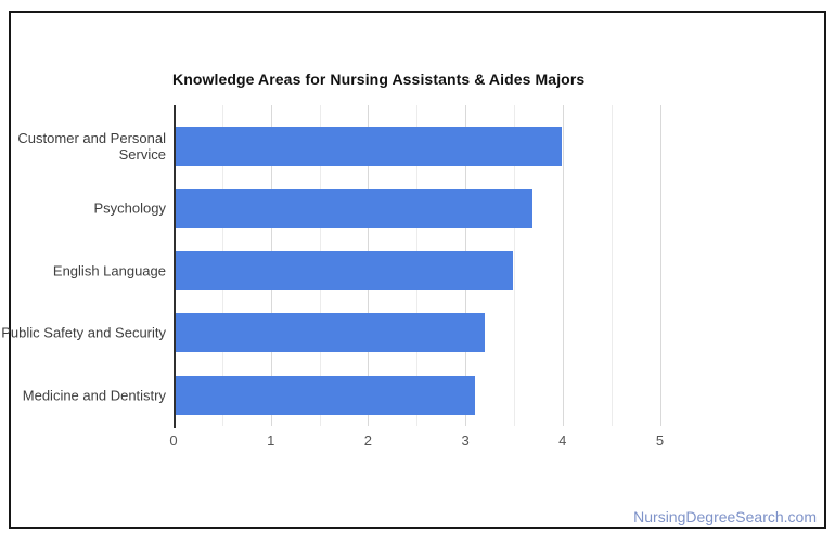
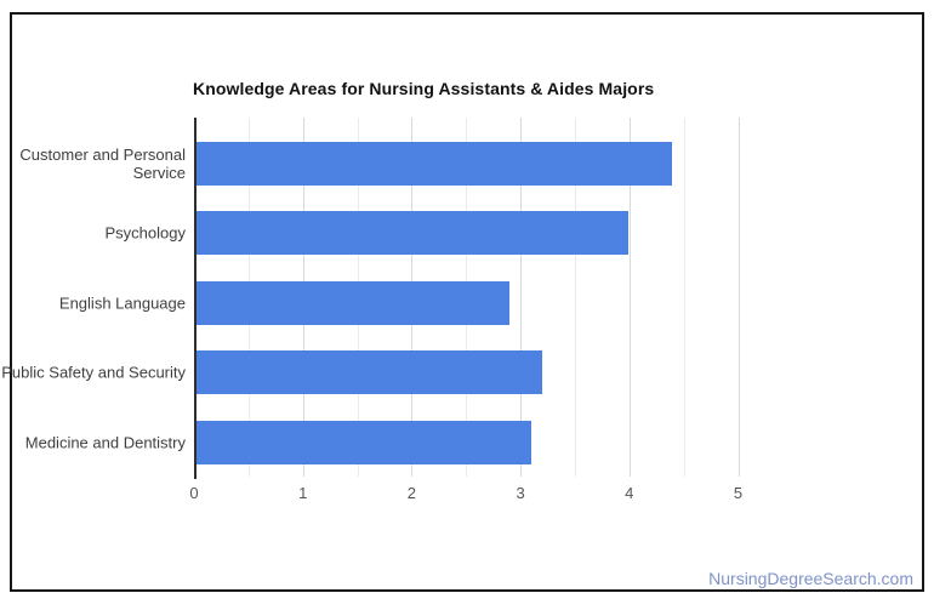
Customer and Personal Service: 4.0 -> 4.4
Psychology: 3.7 -> 4.0
English Language: 3.5 -> 2.9
